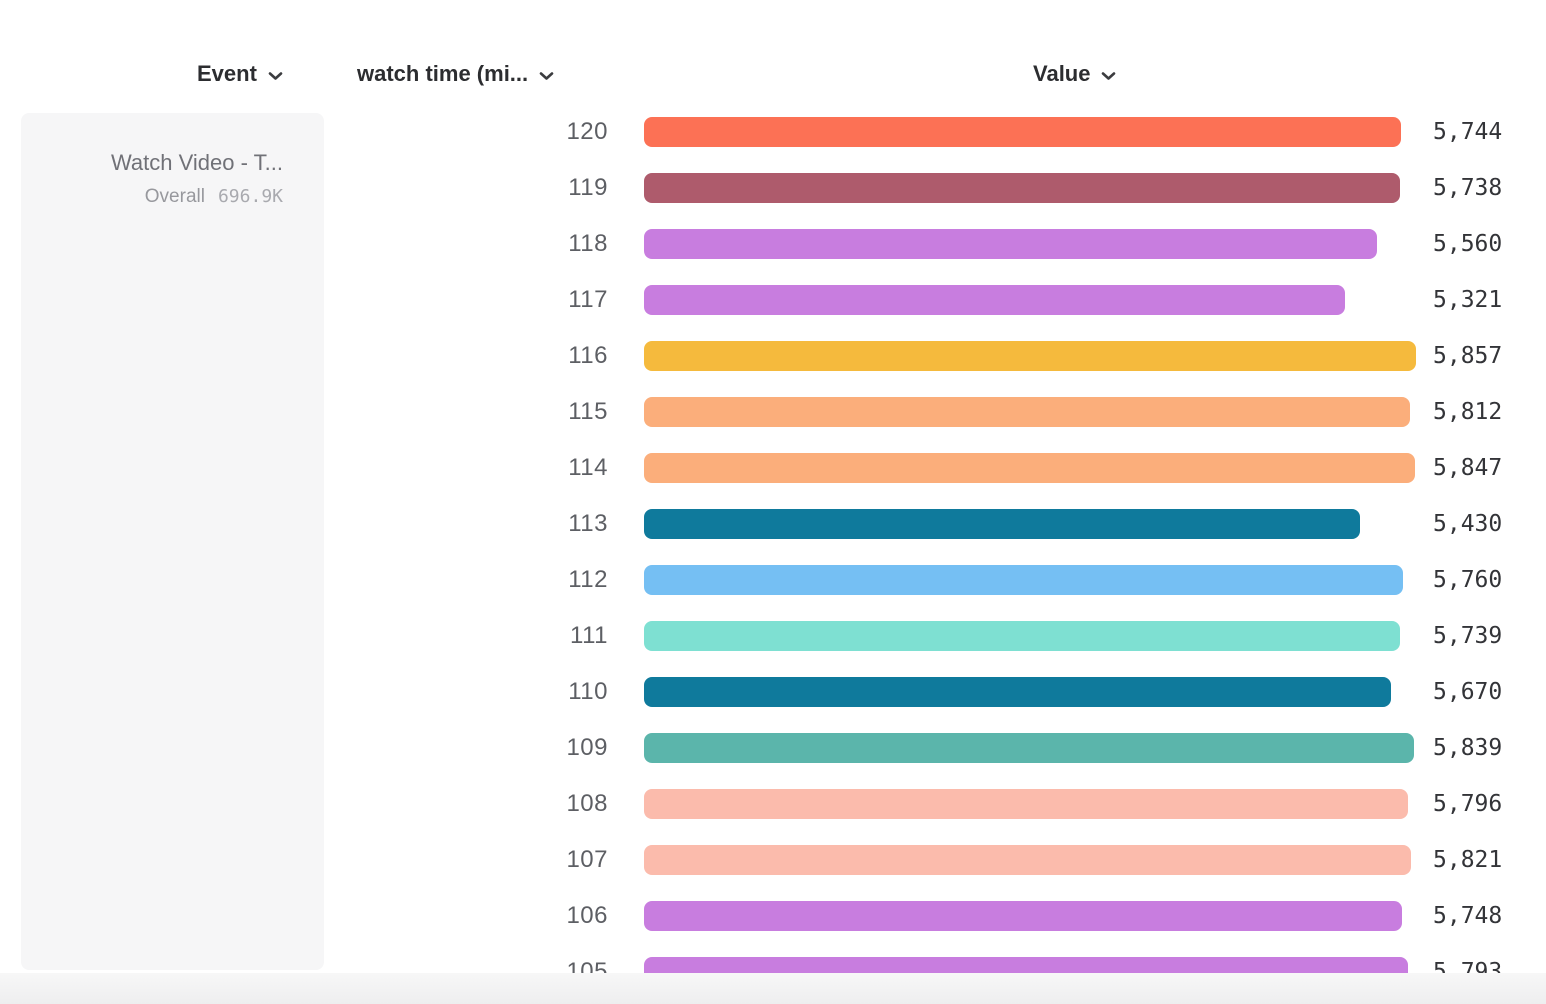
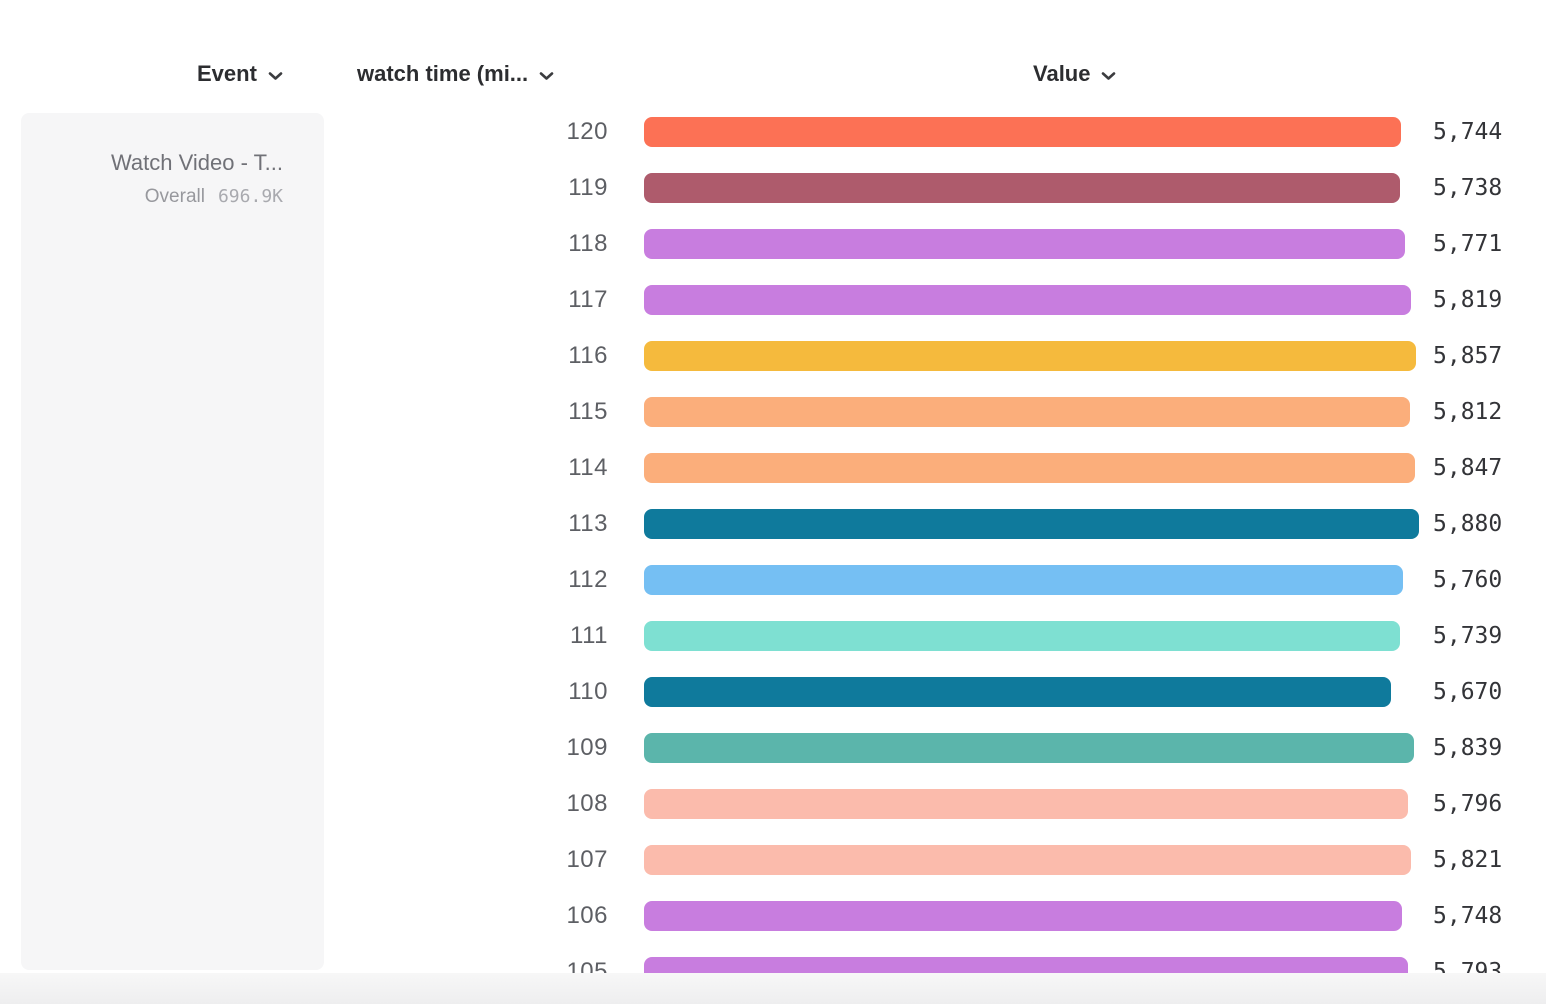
118: 5,560 -> 5,771
117: 5,321 -> 5,819
113: 5,430 -> 5,880
